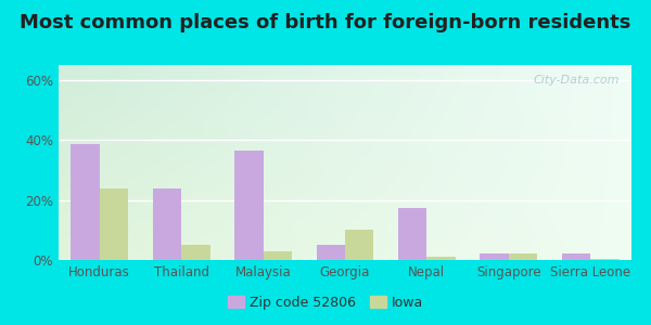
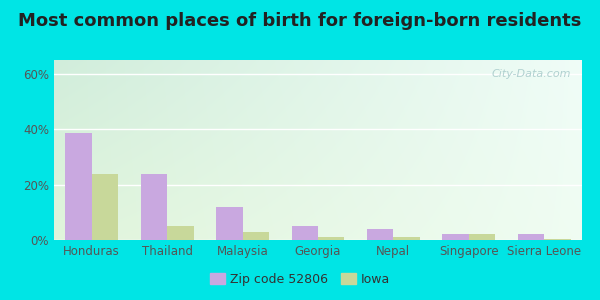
Zip code 52806/Malaysia: 36.5% -> 12.0%
Iowa/Georgia: 10.0% -> 1.0%
Zip code 52806/Nepal: 17.5% -> 4.0%
